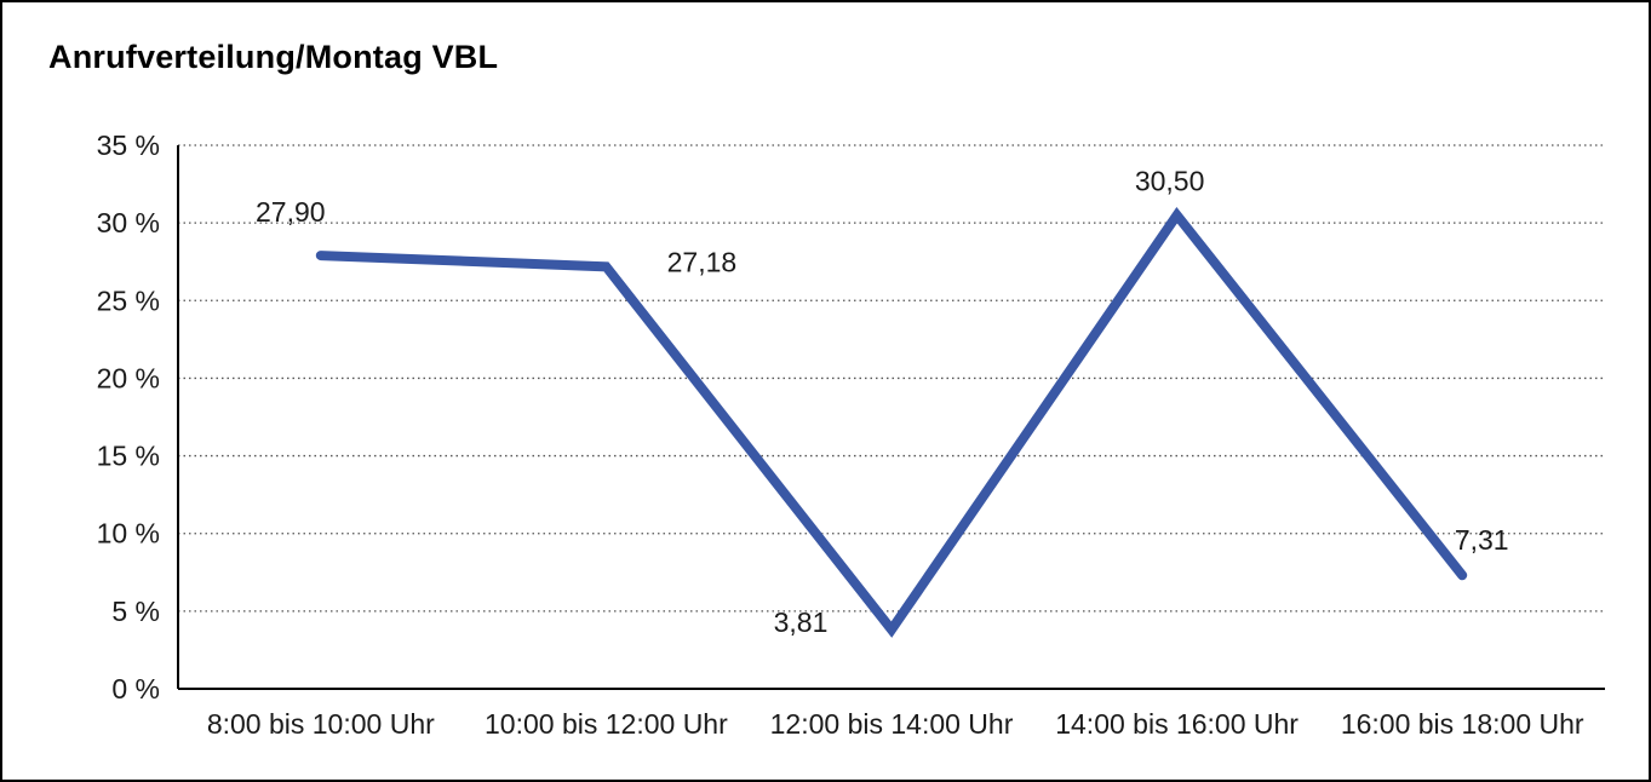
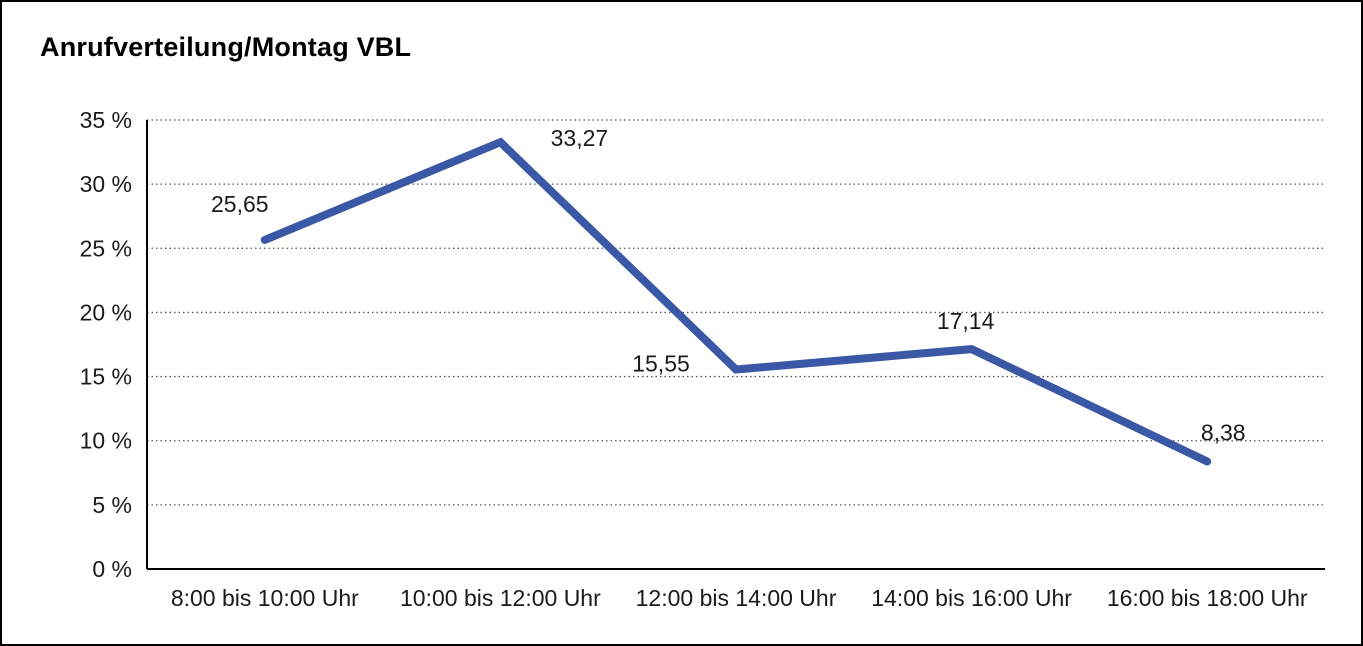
8:00 bis 10:00 Uhr: 27,90 -> 25,65
10:00 bis 12:00 Uhr: 27,18 -> 33,27
12:00 bis 14:00 Uhr: 3,81 -> 15,55
14:00 bis 16:00 Uhr: 30,50 -> 17,14
16:00 bis 18:00 Uhr: 7,31 -> 8,38
